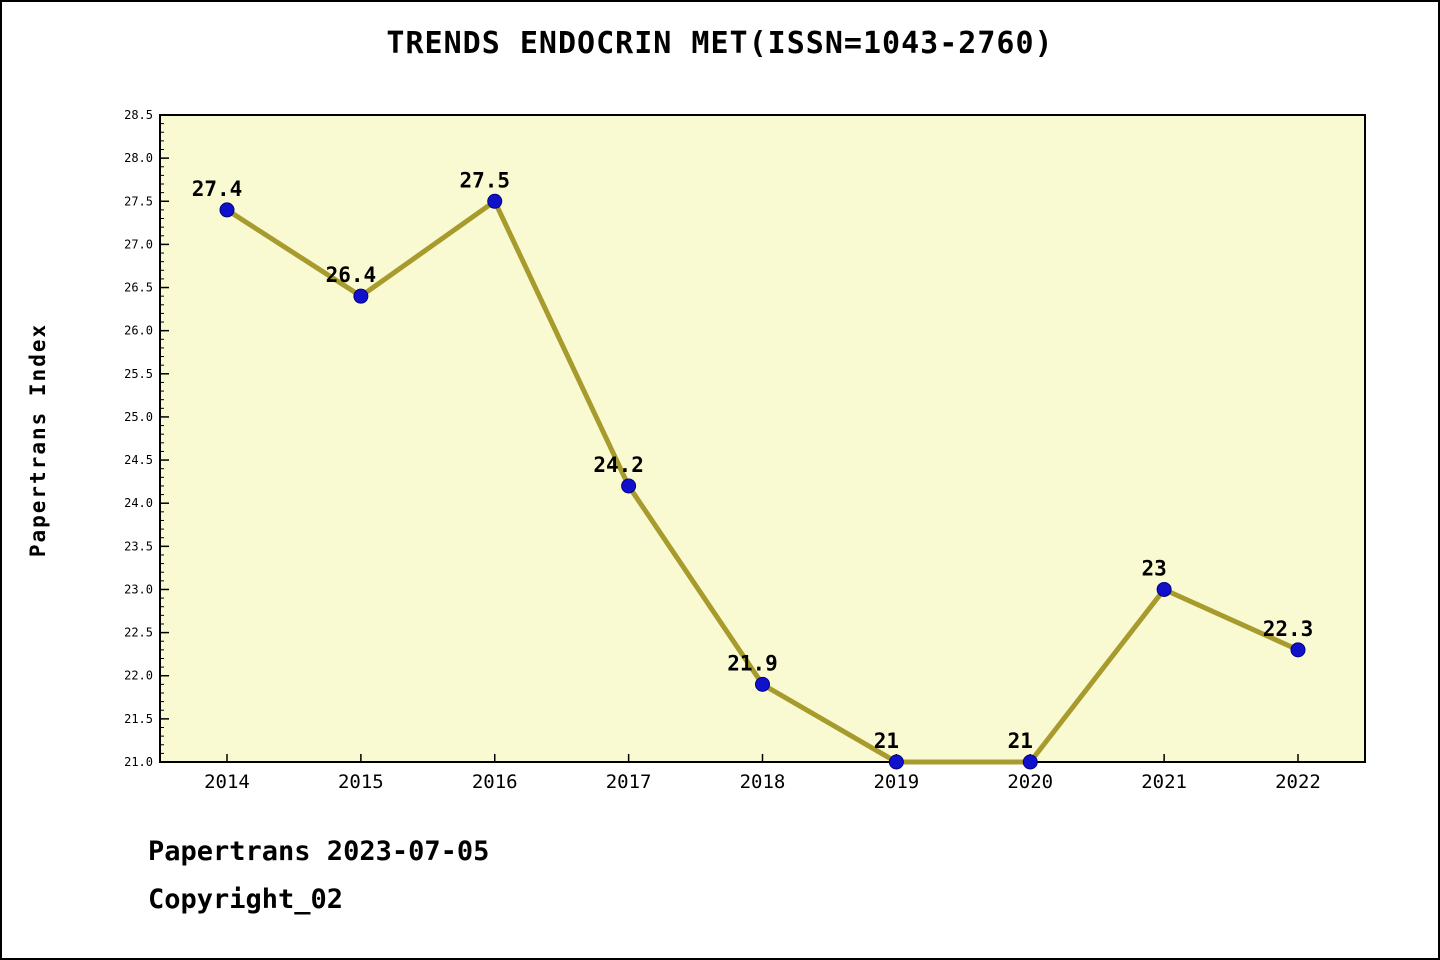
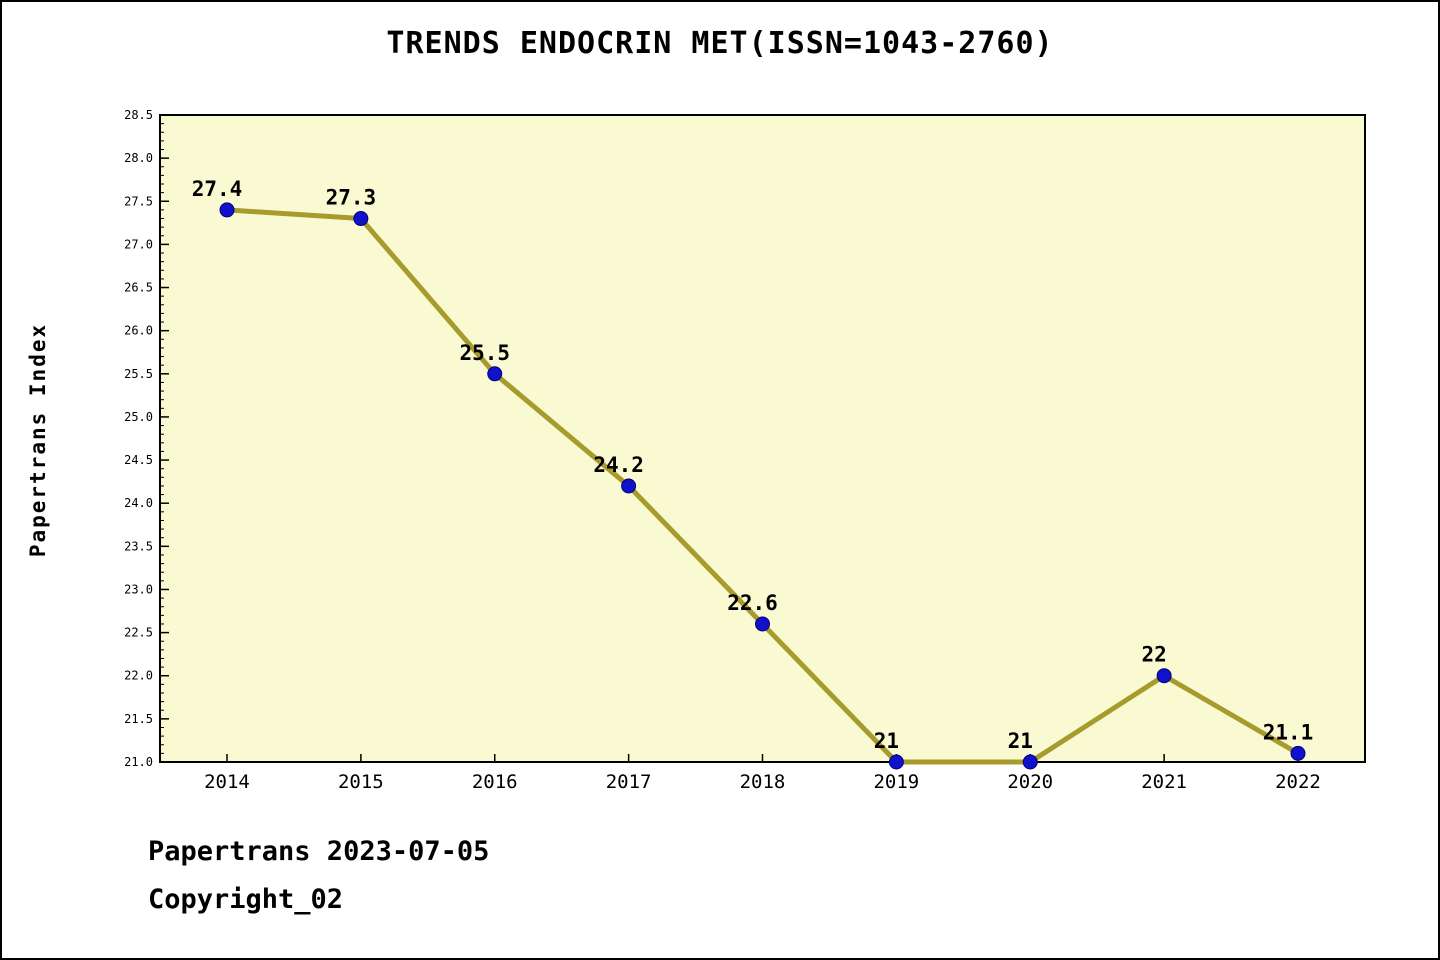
2015: 26.4 -> 27.3
2016: 27.5 -> 25.5
2018: 21.9 -> 22.6
2021: 23 -> 22
2022: 22.3 -> 21.1
